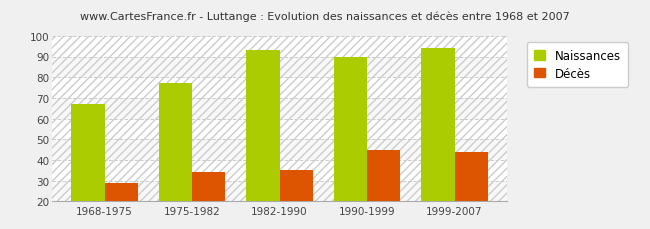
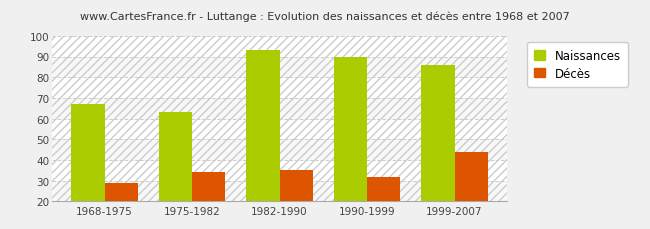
Naissances/1975-1982: 77 -> 63
Décès/1990-1999: 45 -> 32
Naissances/1999-2007: 94 -> 86
